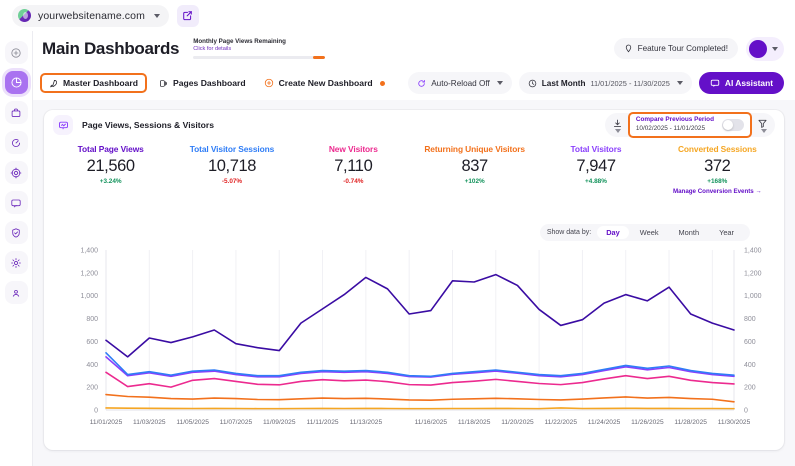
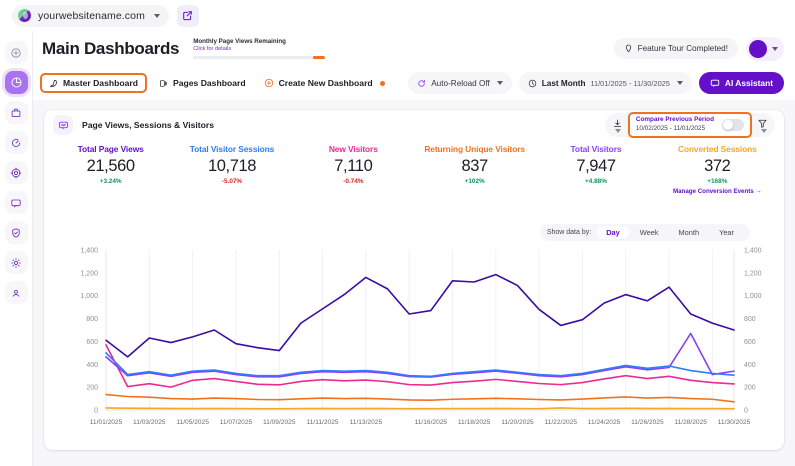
New Visitors/11/01/2025: 330 -> 570
Total Visitors/11/28/2025: 340 -> 670
Total Visitors/11/30/2025: 300 -> 340
